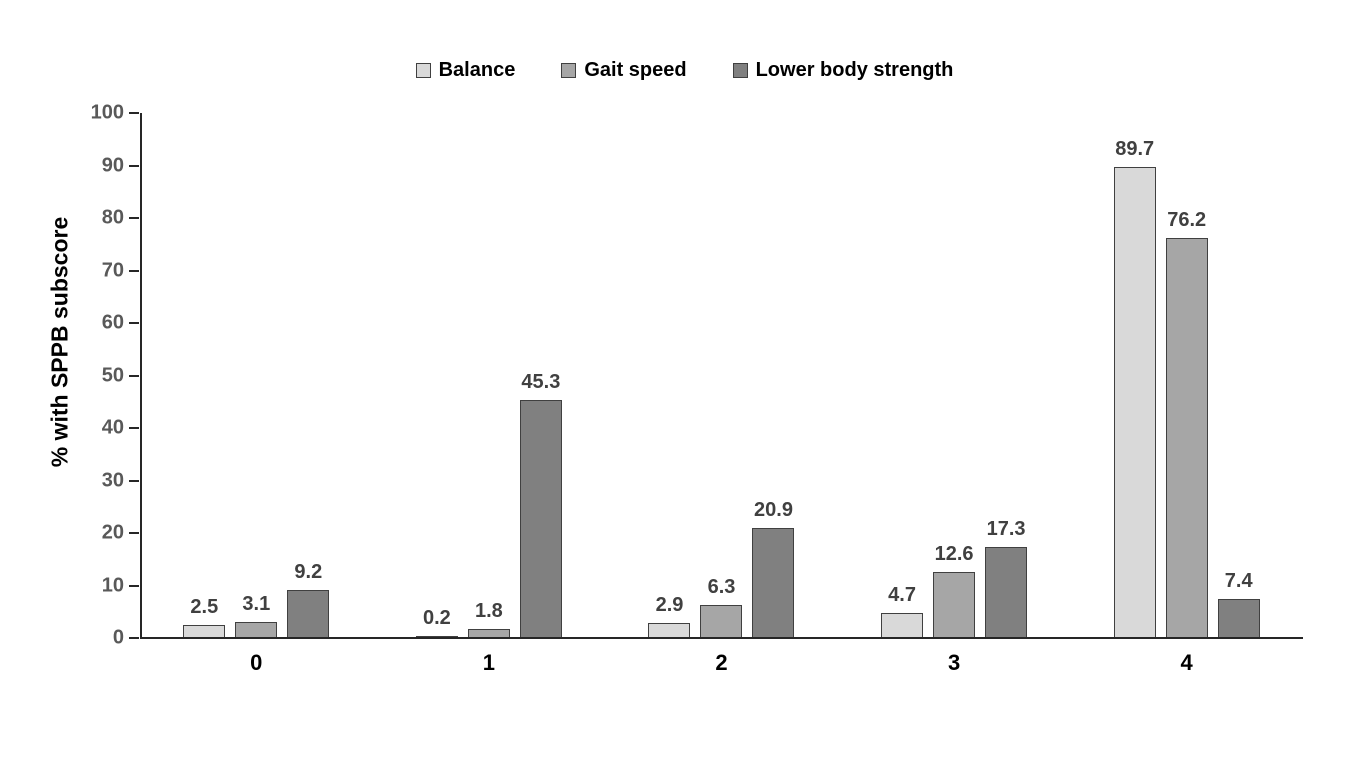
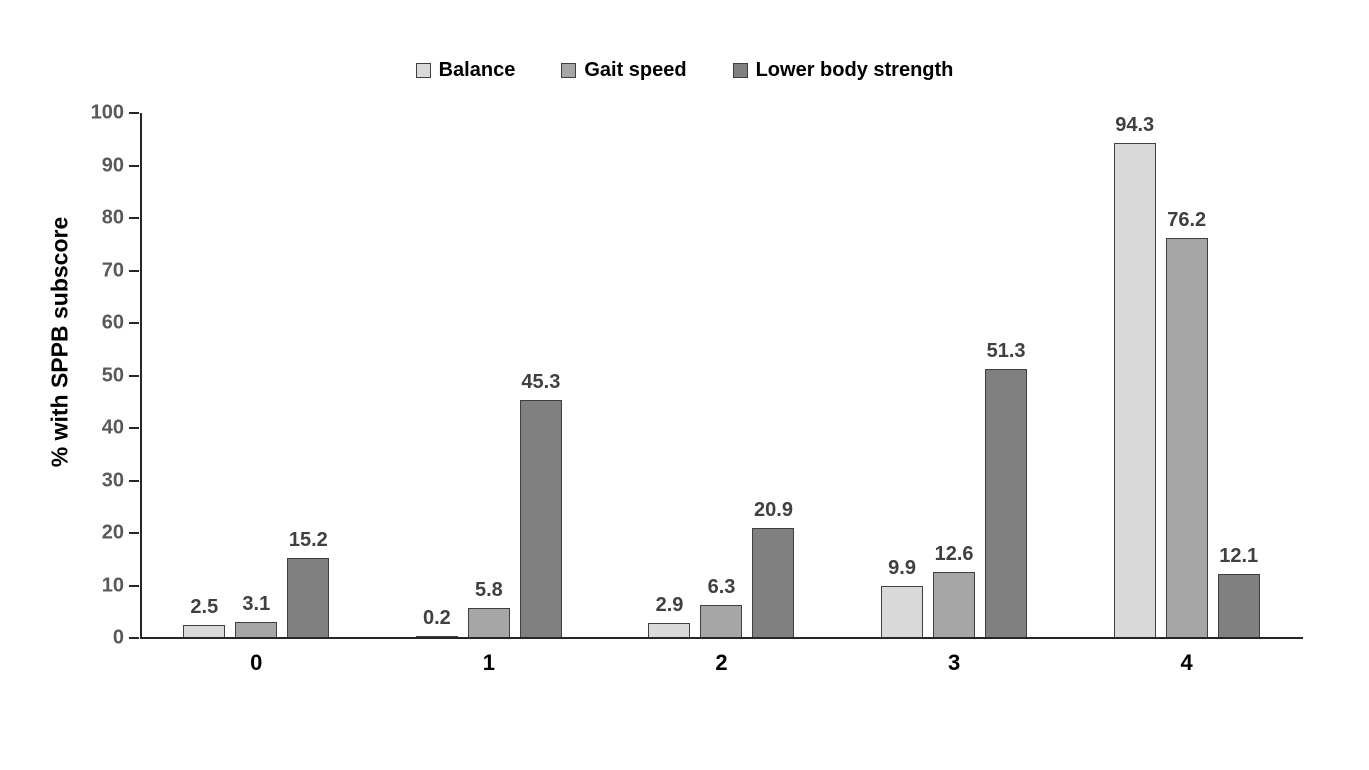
Lower body strength/0: 9.2 -> 15.2
Gait speed/1: 1.8 -> 5.8
Balance/3: 4.7 -> 9.9
Lower body strength/3: 17.3 -> 51.3
Balance/4: 89.7 -> 94.3
Lower body strength/4: 7.4 -> 12.1
